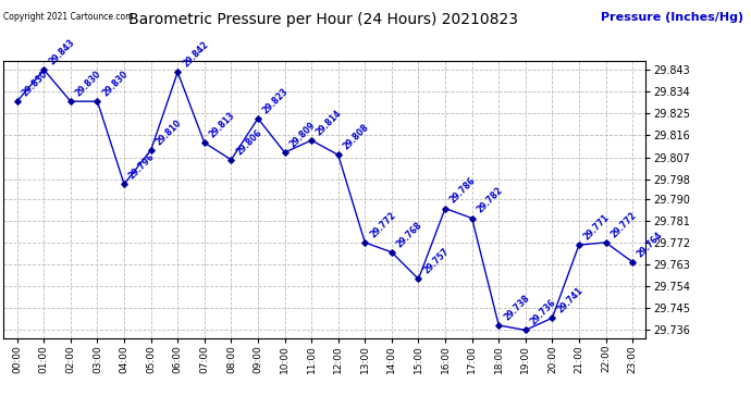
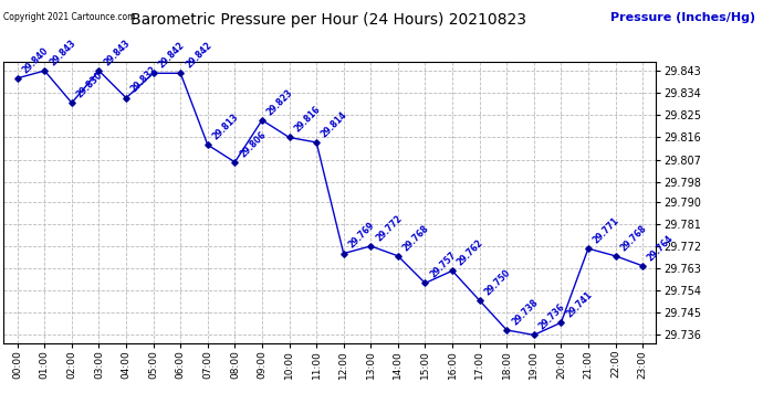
00:00: 29.830 -> 29.840
03:00: 29.830 -> 29.843
04:00: 29.796 -> 29.832
05:00: 29.810 -> 29.842
10:00: 29.809 -> 29.816
12:00: 29.808 -> 29.769
16:00: 29.786 -> 29.762
17:00: 29.782 -> 29.750
22:00: 29.772 -> 29.768
